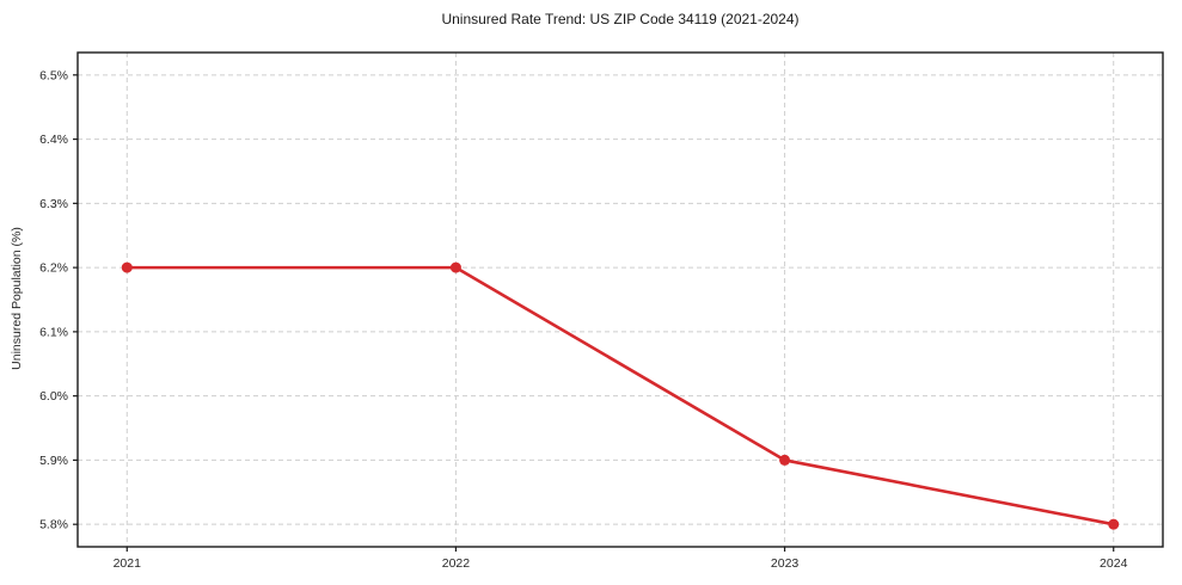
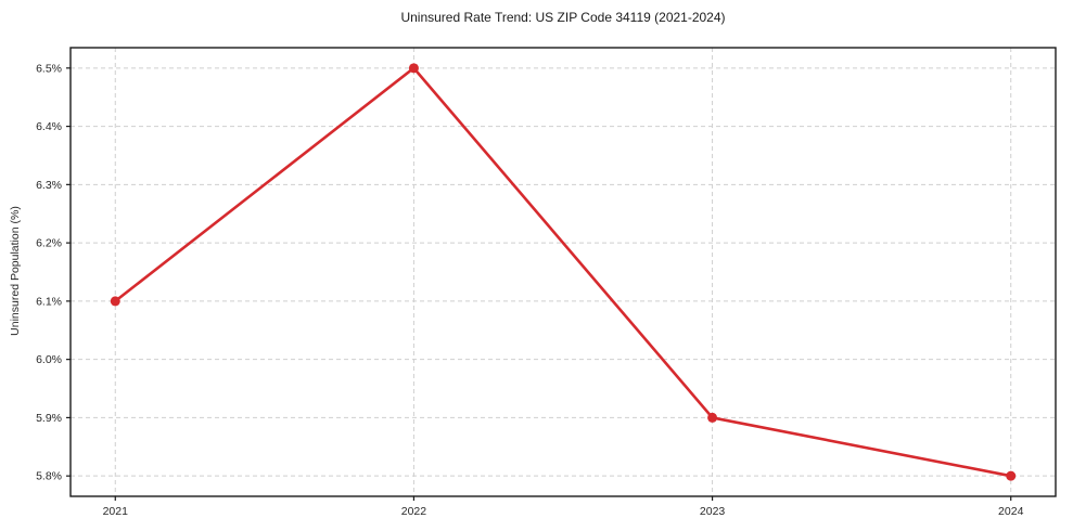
2021: 6.2% -> 6.1%
2022: 6.2% -> 6.5%
